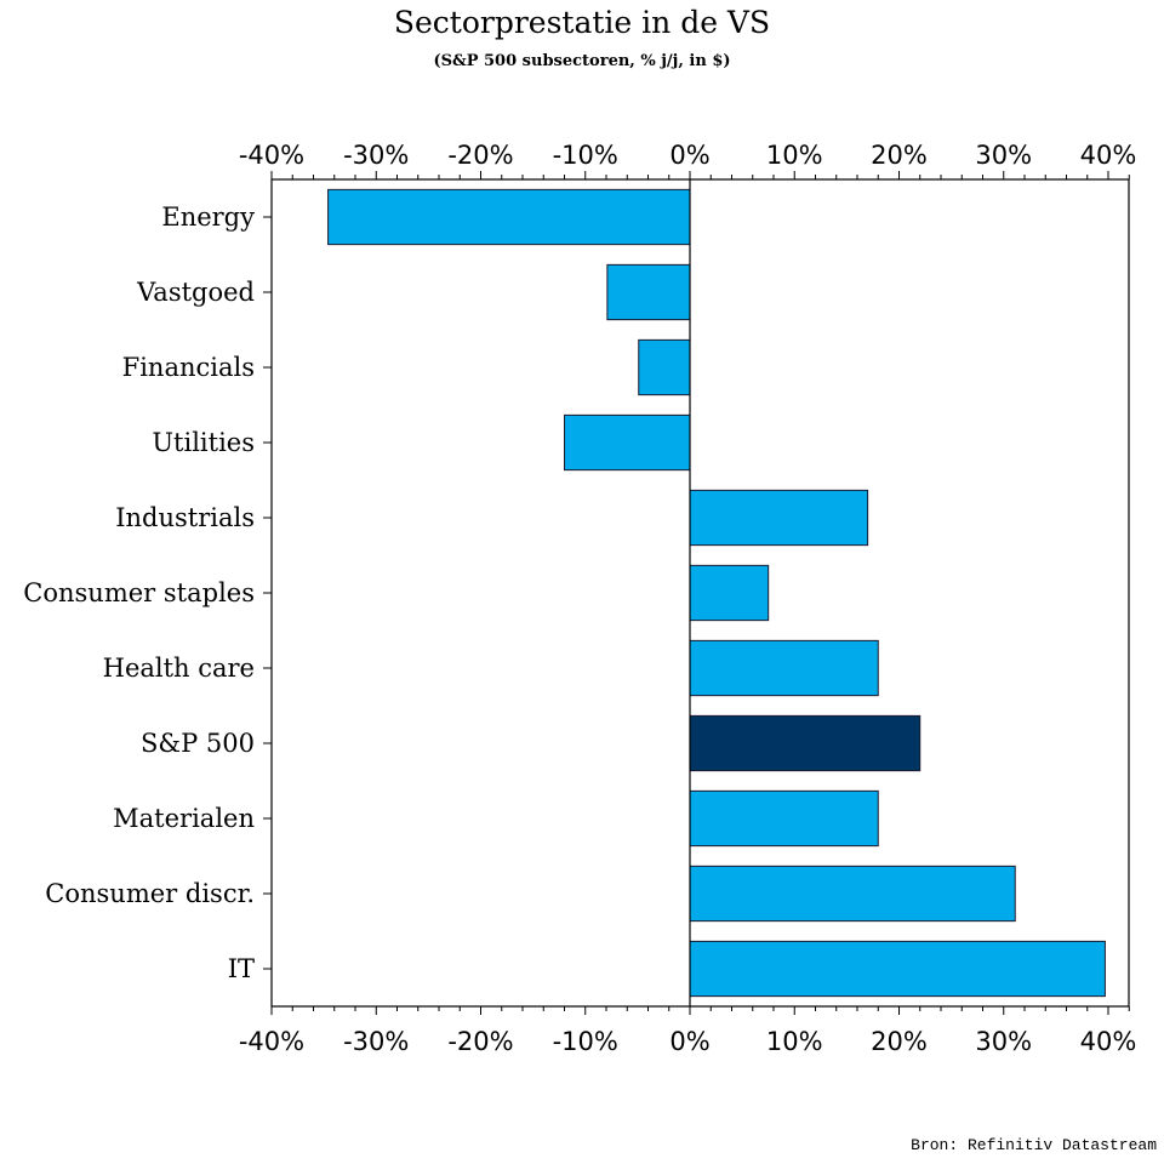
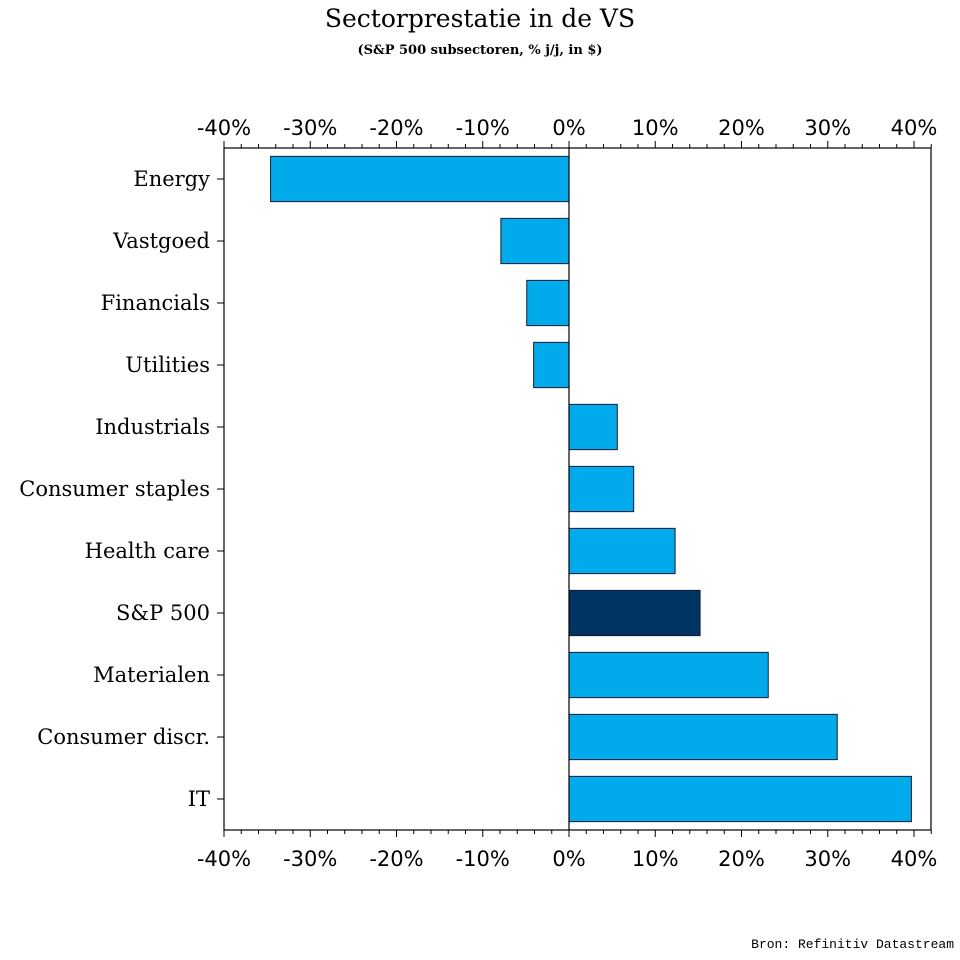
Utilities: -12% -> -4%
Industrials: 17% -> 6%
Health care: 18% -> 12%
S&P 500: 22% -> 15%
Materialen: 18% -> 23%
